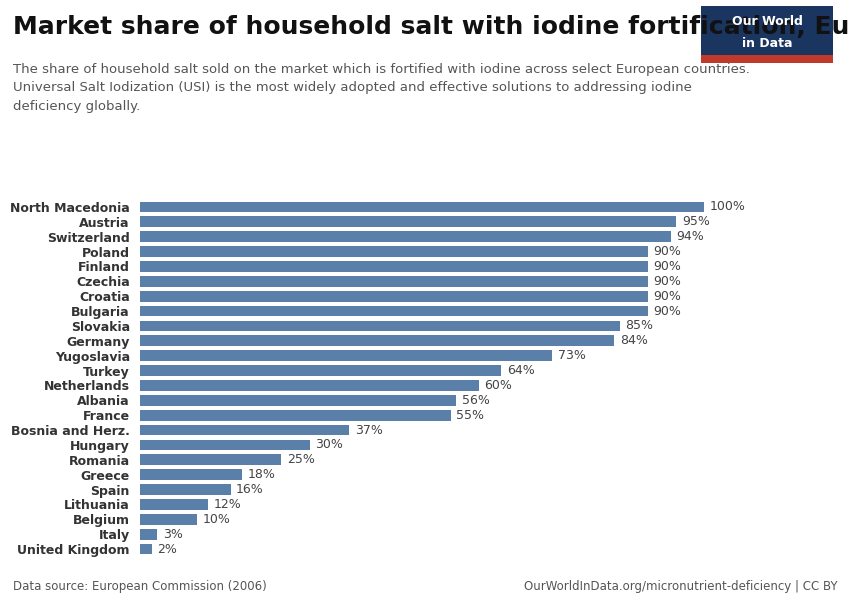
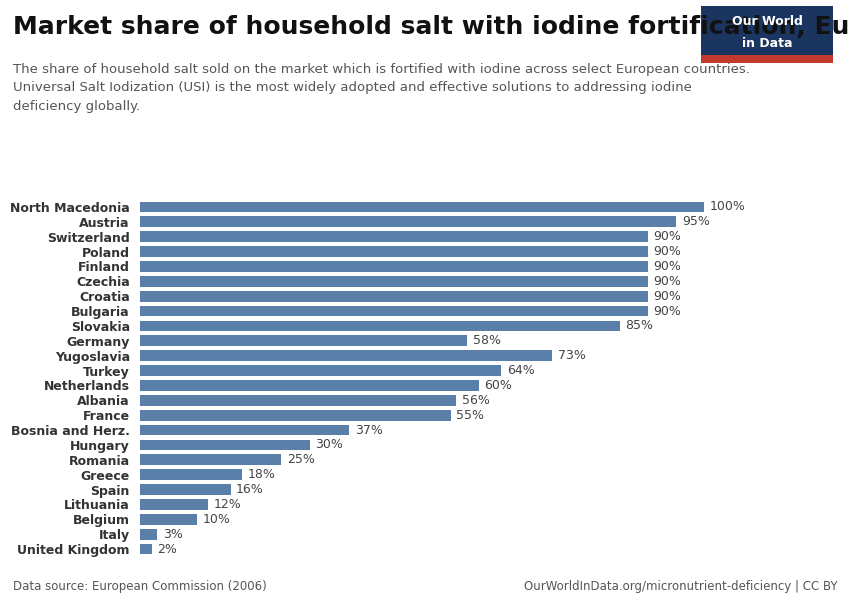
Switzerland: 94% -> 90%
Germany: 84% -> 58%
